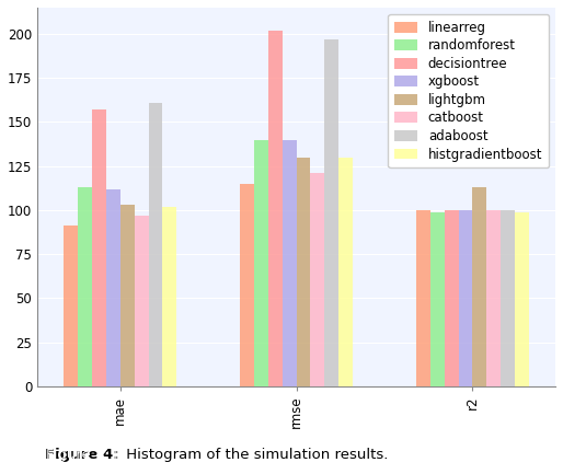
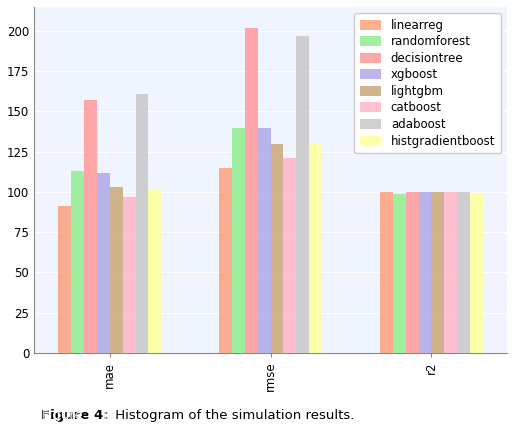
lightgbm/r2: 113 -> 100
